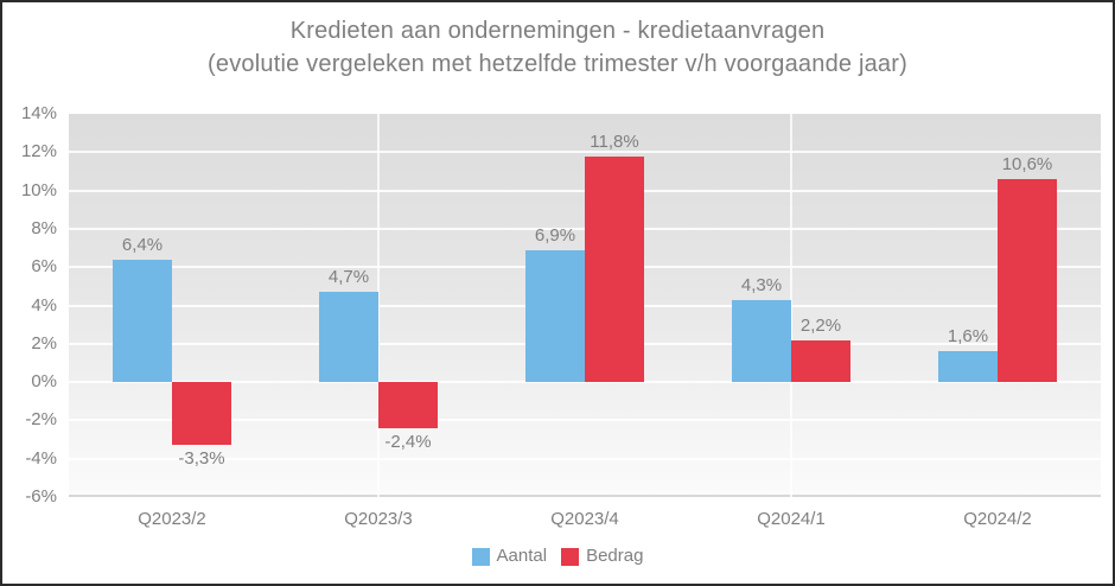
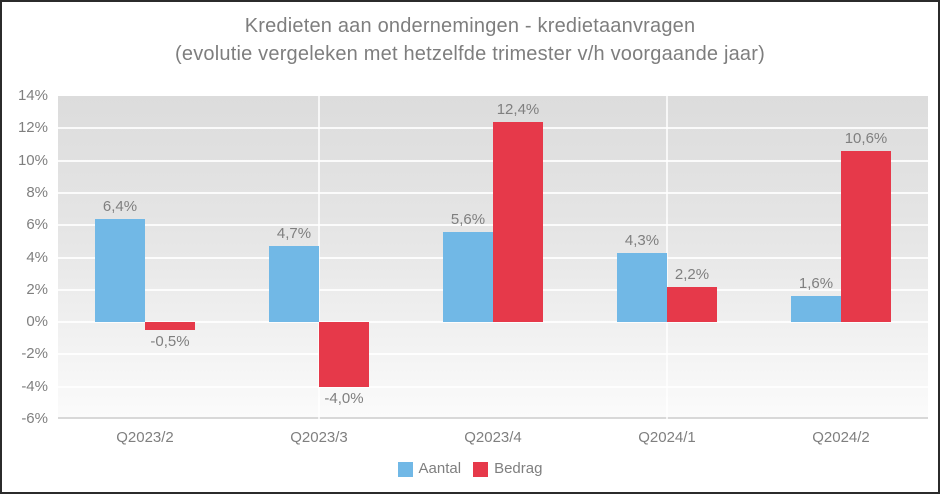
Bedrag/Q2023/2: -3,3% -> -0,5%
Bedrag/Q2023/3: -2,4% -> -4,0%
Aantal/Q2023/4: 6,9% -> 5,6%
Bedrag/Q2023/4: 11,8% -> 12,4%
